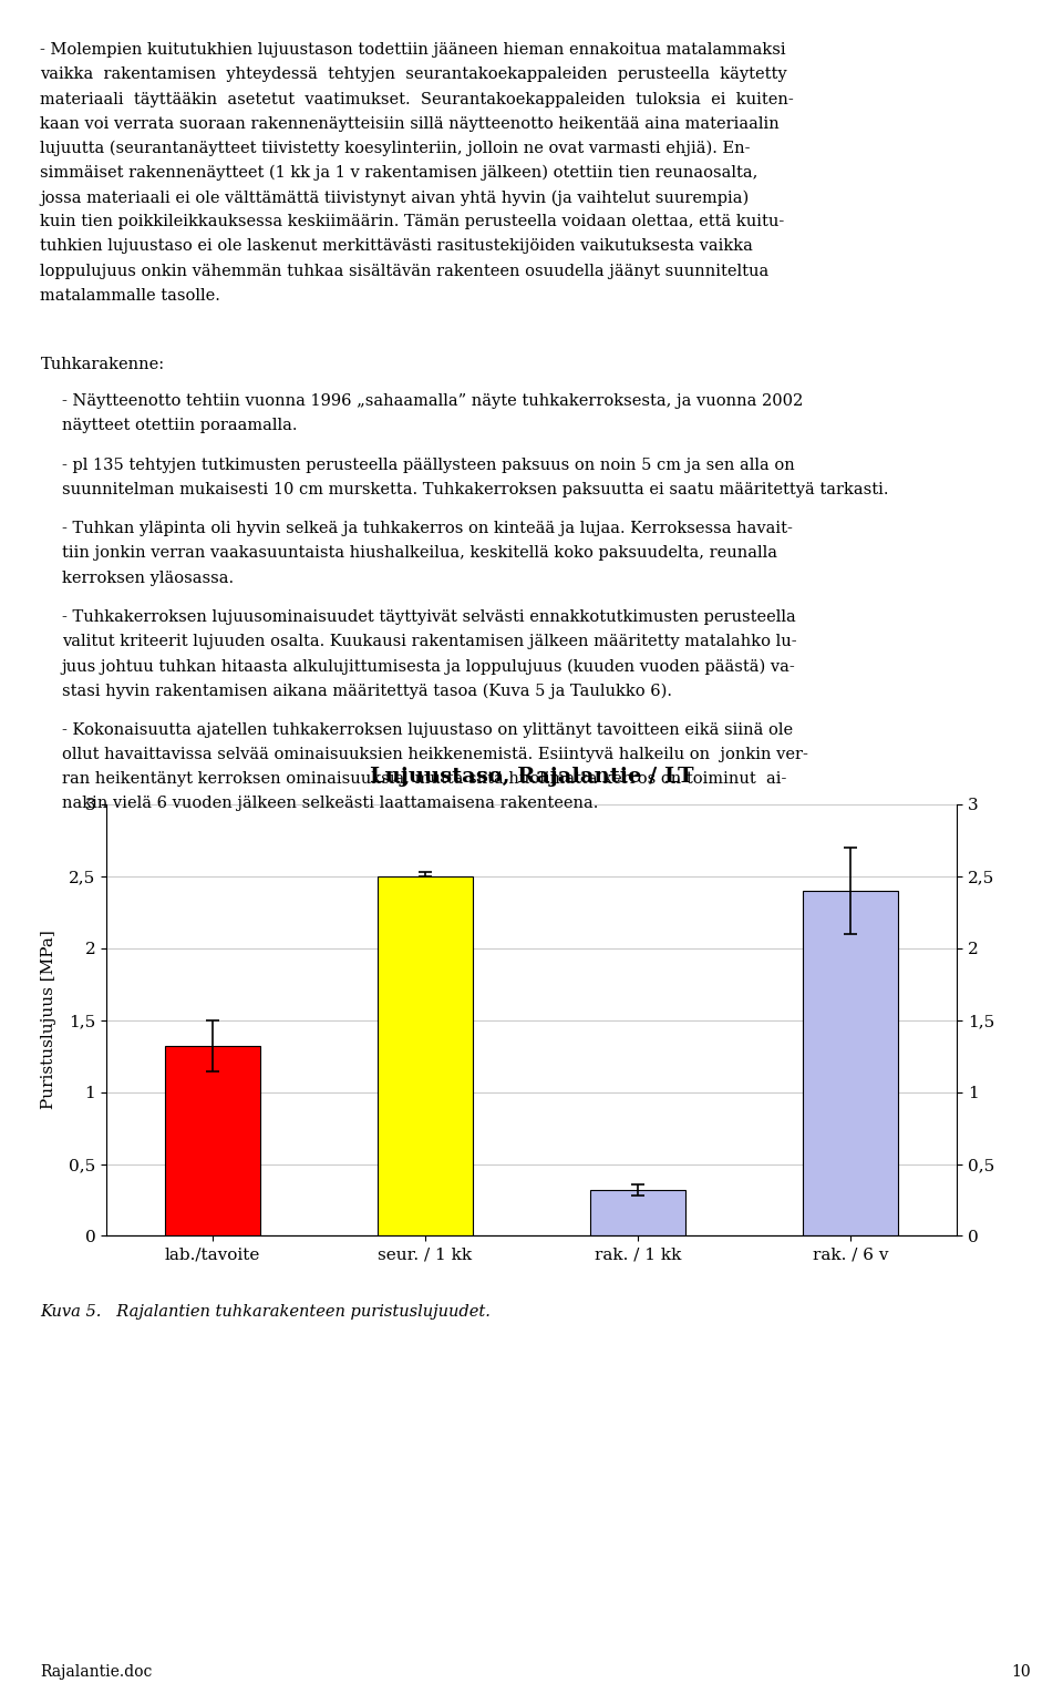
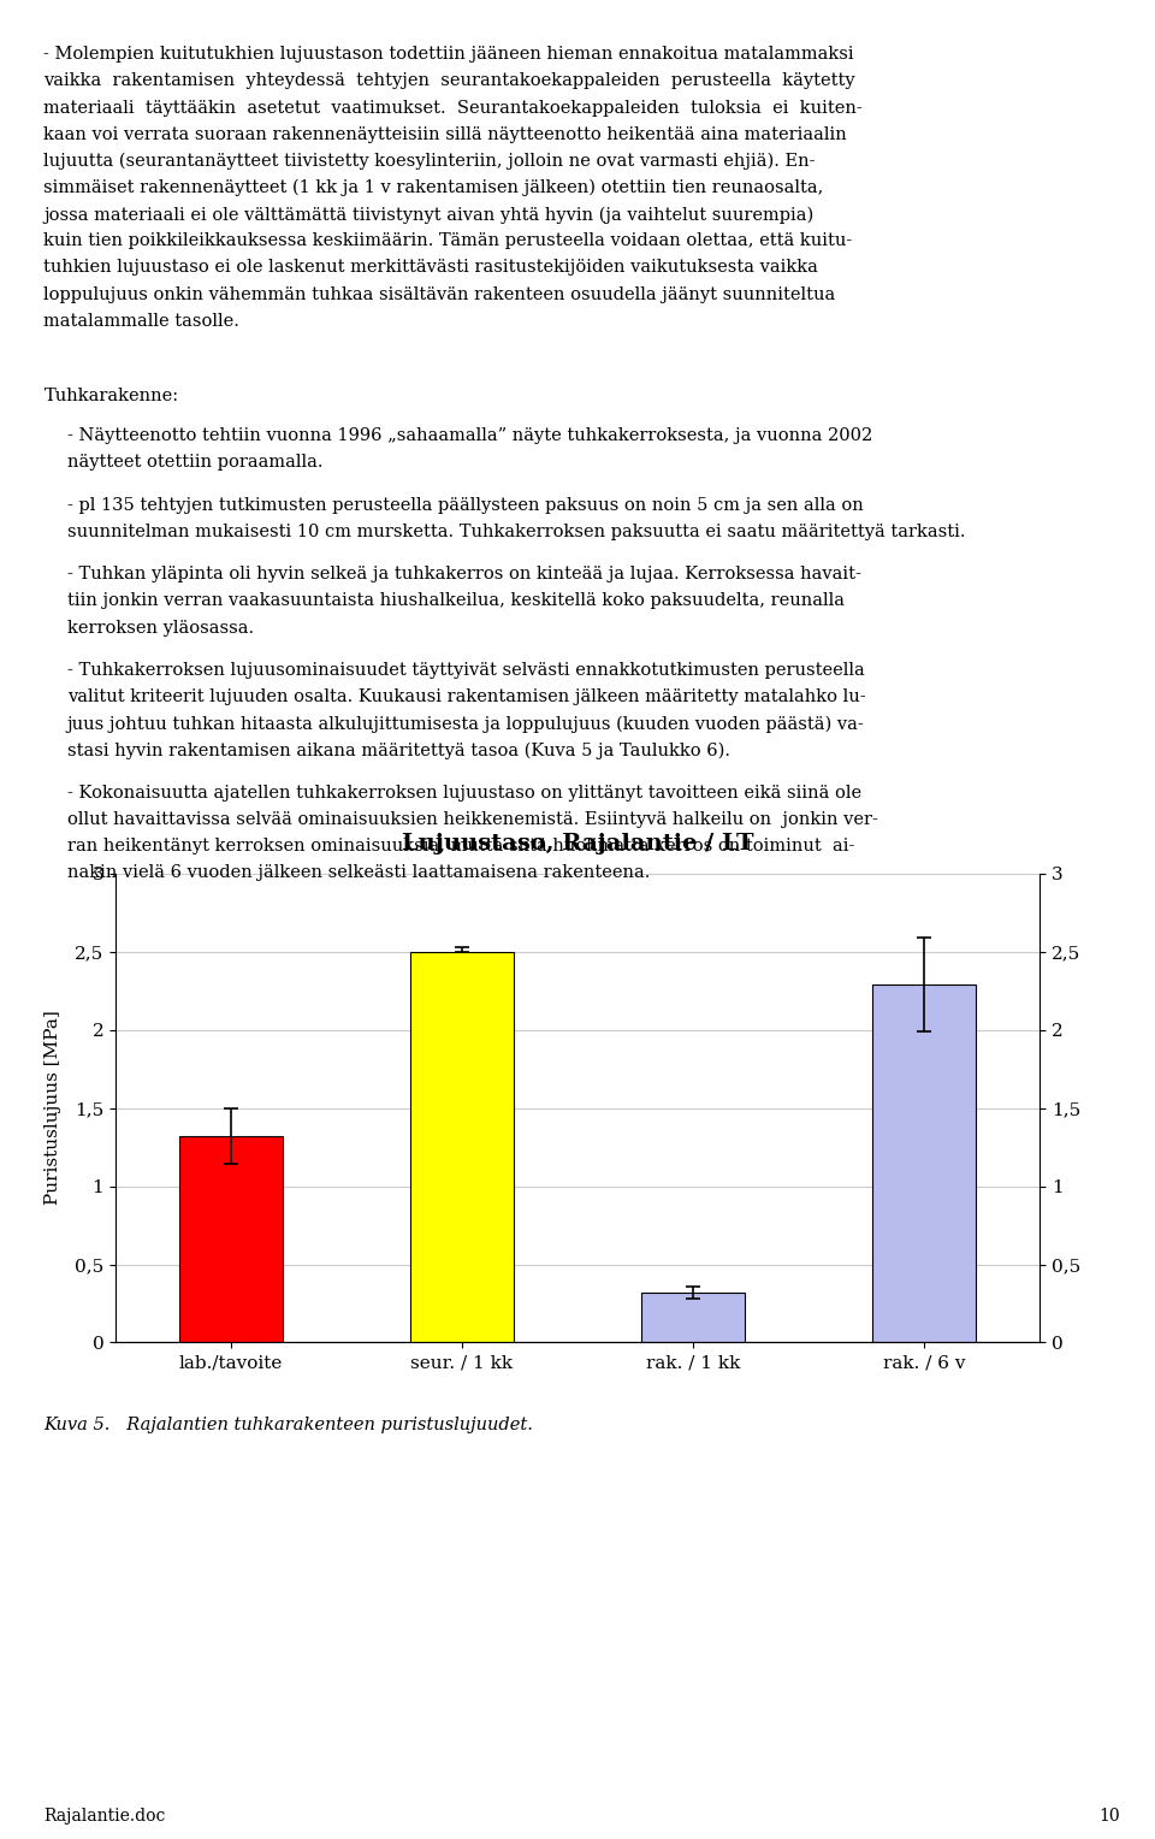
rak. / 6 v: 2,40 -> 2,29
